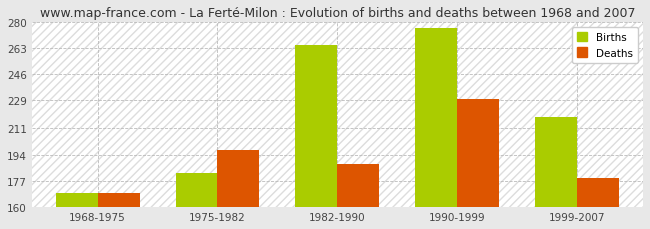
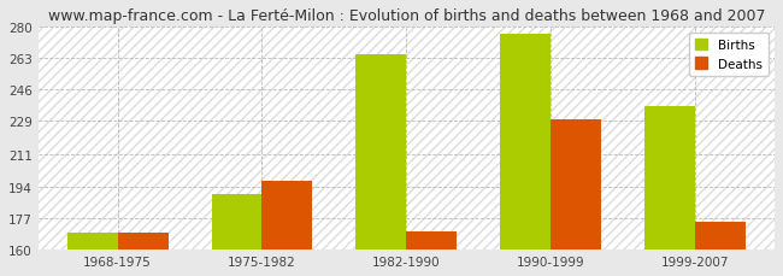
Births/1975-1982: 182 -> 190
Deaths/1982-1990: 188 -> 170
Births/1999-2007: 218 -> 237
Deaths/1999-2007: 179 -> 175
